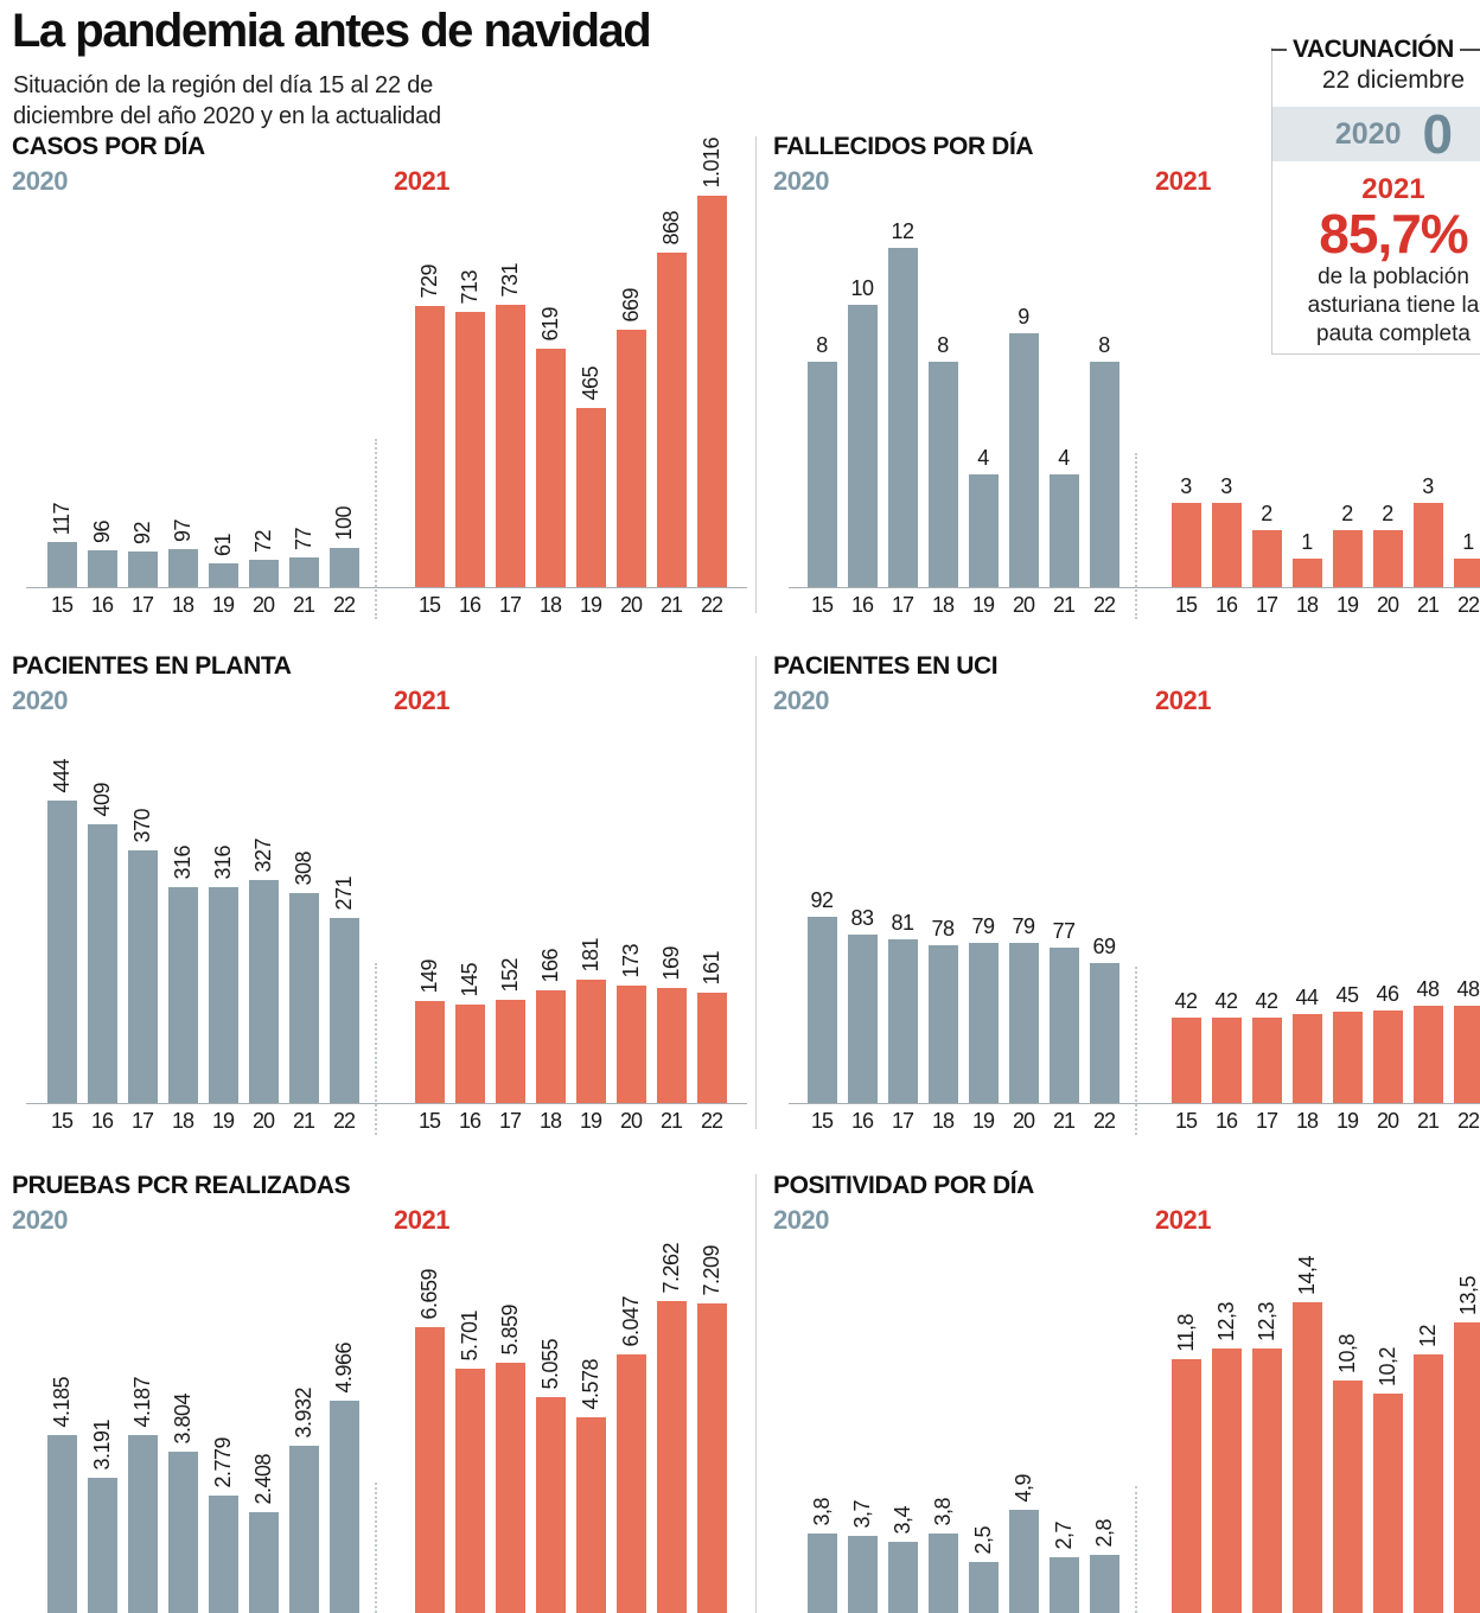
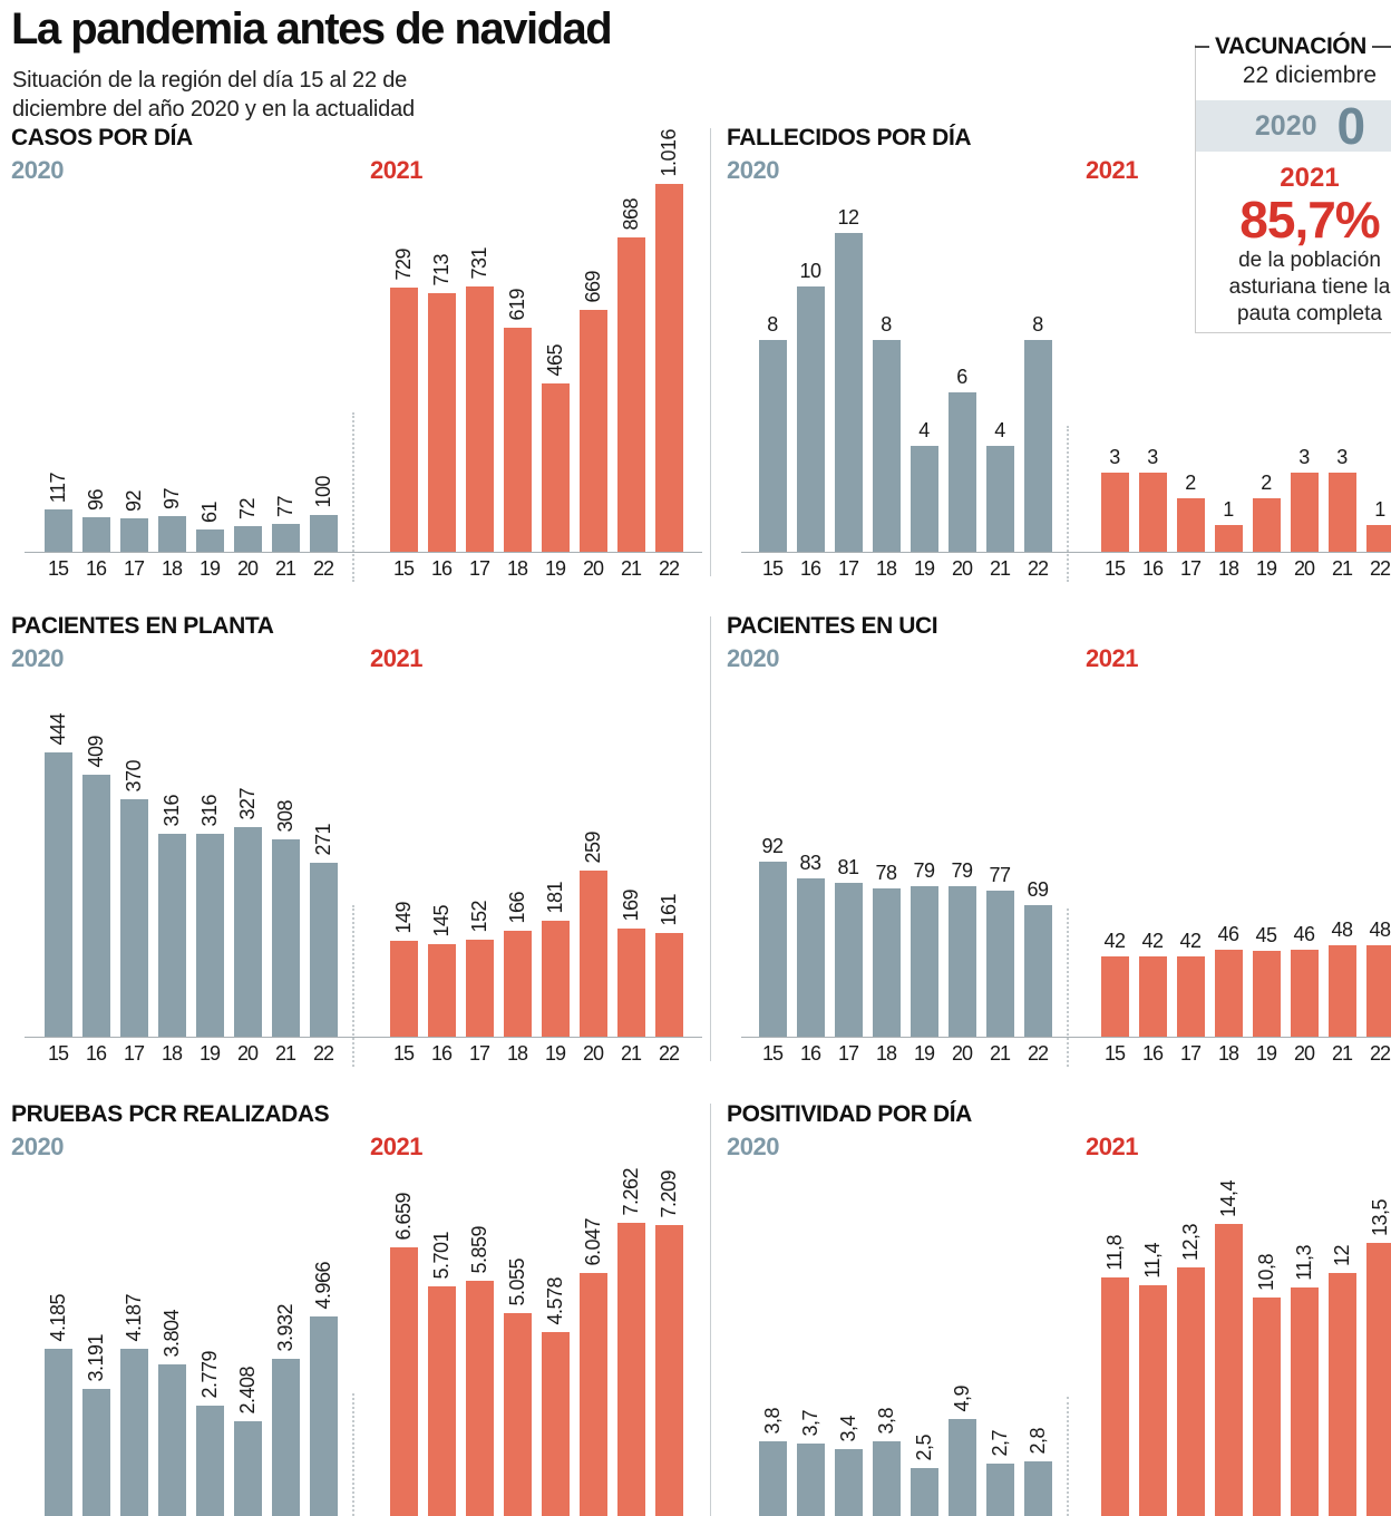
FALLECIDOS POR DÍA/2020/20: 9 -> 6
FALLECIDOS POR DÍA/2021/20: 2 -> 3
PACIENTES EN PLANTA/2021/20: 173 -> 259
PACIENTES EN UCI/2021/18: 44 -> 46
POSITIVIDAD POR DÍA/2021/16: 12,3 -> 11,4
POSITIVIDAD POR DÍA/2021/20: 10,2 -> 11,3
